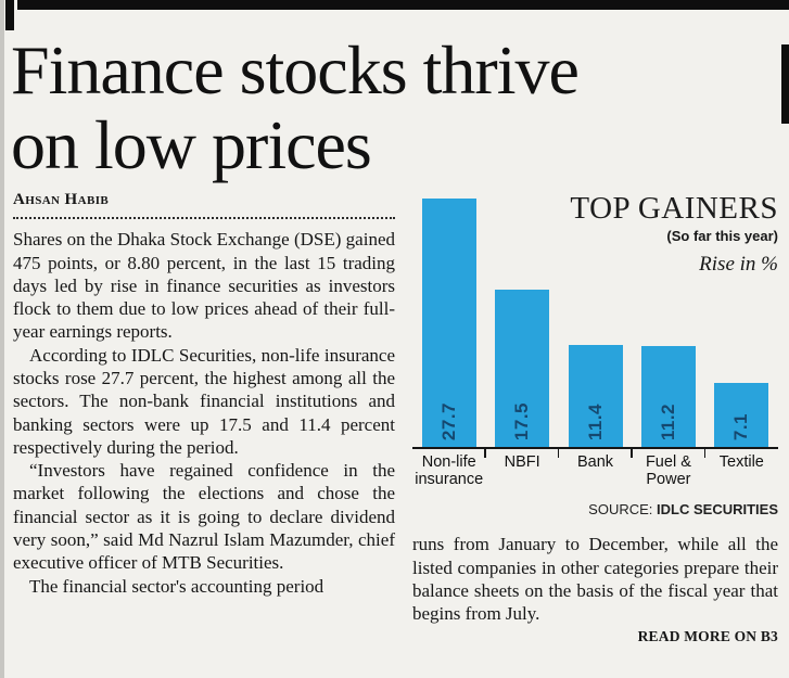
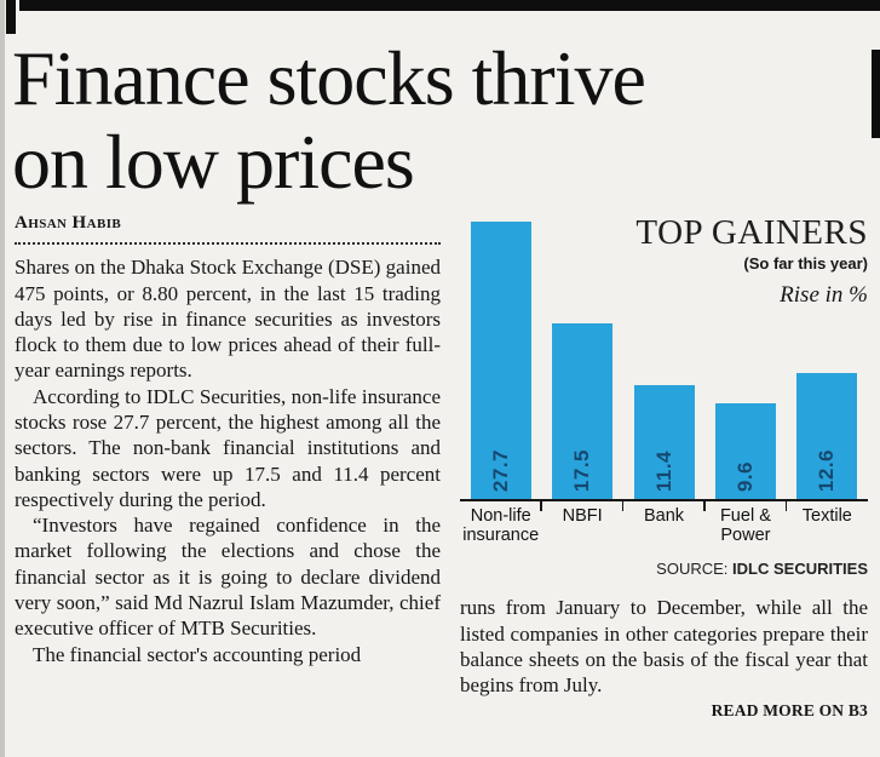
Fuel & Power: 11.2 -> 9.6
Textile: 7.1 -> 12.6
